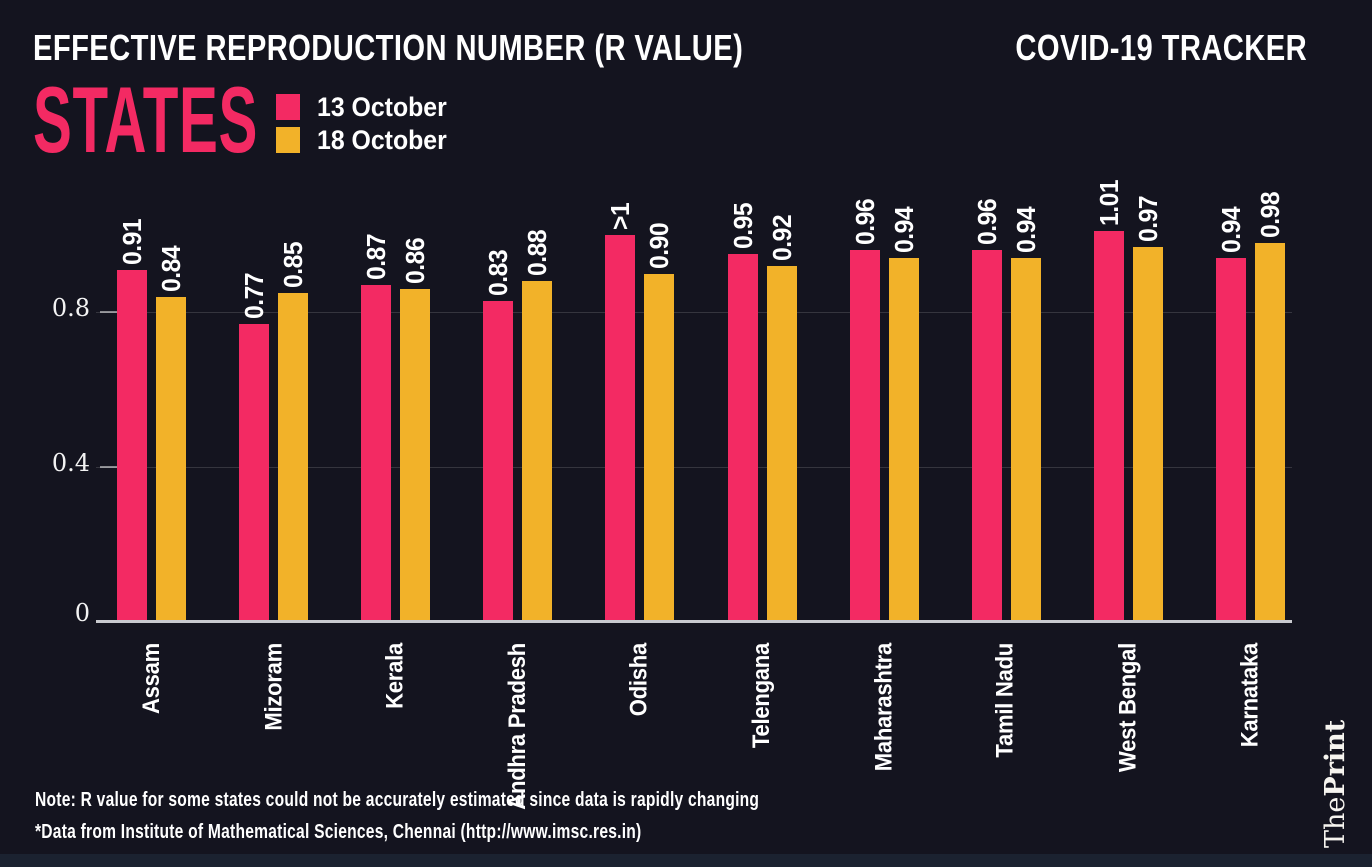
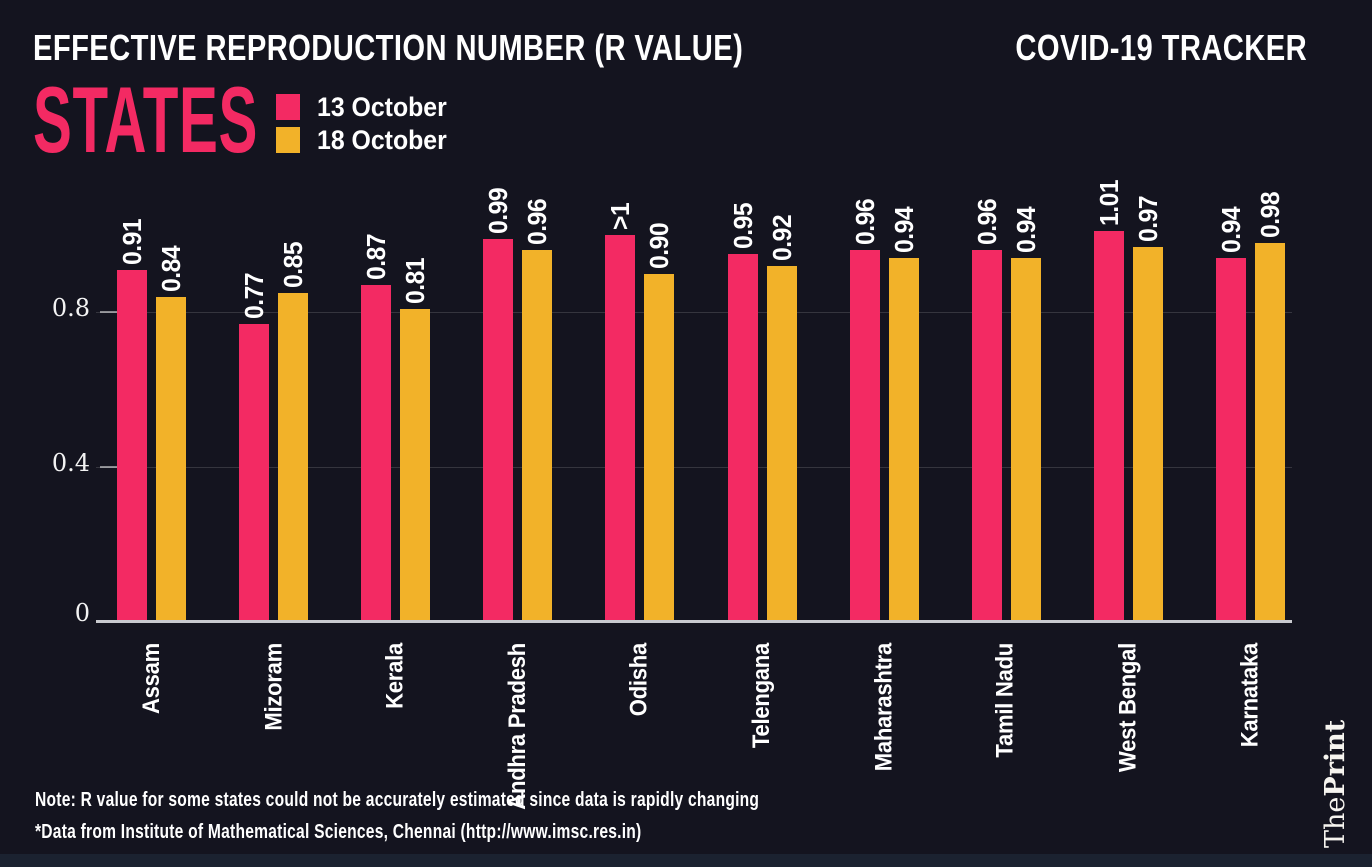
18 October/Kerala: 0.86 -> 0.81
13 October/Andhra Pradesh: 0.83 -> 0.99
18 October/Andhra Pradesh: 0.88 -> 0.96
